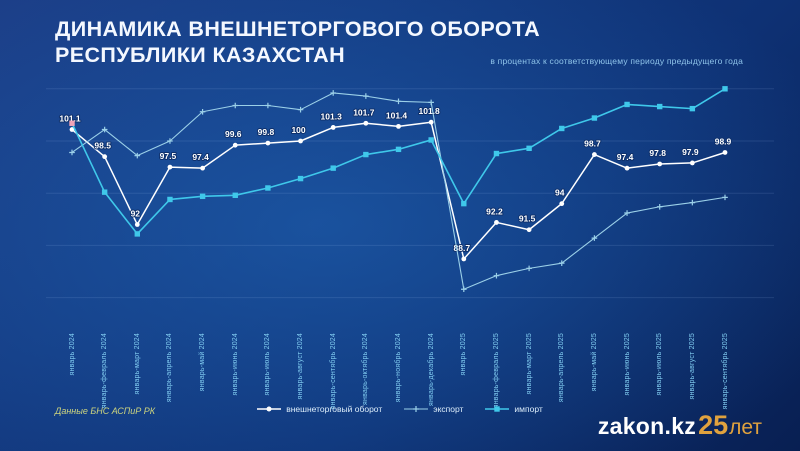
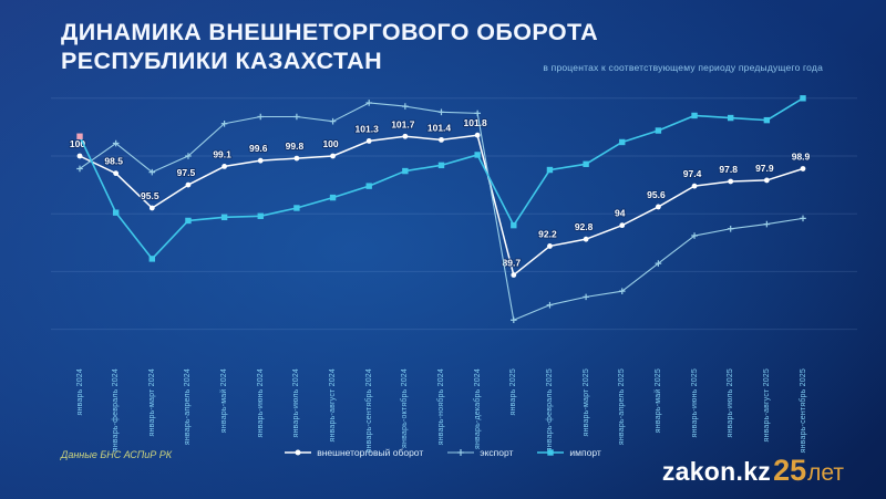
внешнеторговый оборот/январь 2024: 101.1 -> 100
внешнеторговый оборот/январь-март 2024: 92 -> 95.5
внешнеторговый оборот/январь-май 2024: 97.4 -> 99.1
внешнеторговый оборот/январь 2025: 88.7 -> 89.7
внешнеторговый оборот/январь-март 2025: 91.5 -> 92.8
внешнеторговый оборот/январь-май 2025: 98.7 -> 95.6
